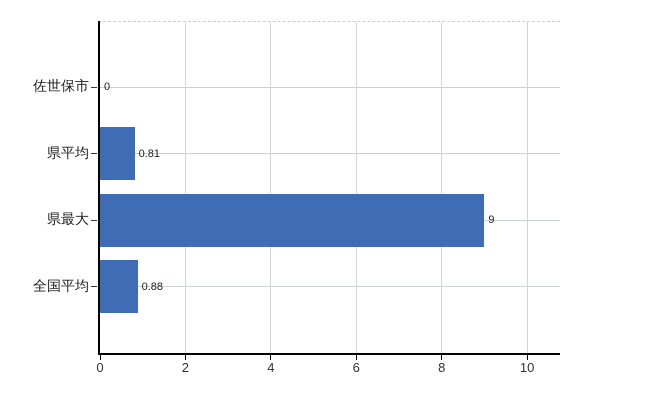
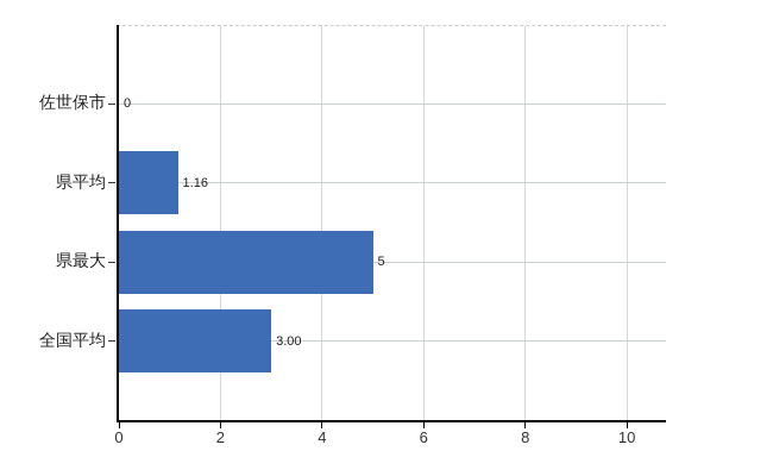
県平均: 0.81 -> 1.16
県最大: 9 -> 5
全国平均: 0.88 -> 3.00
